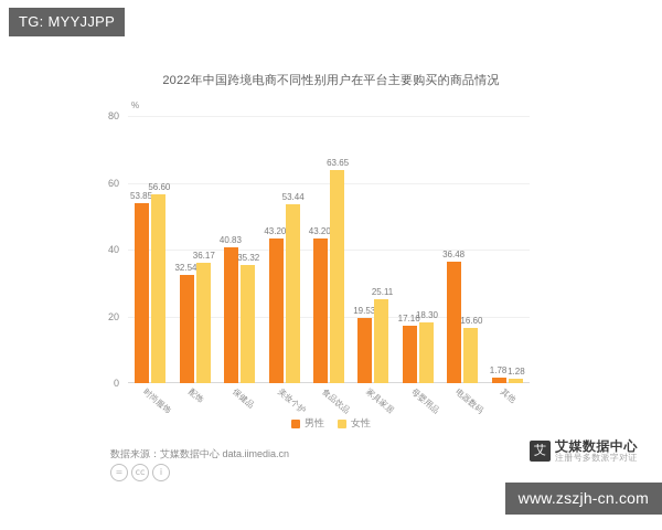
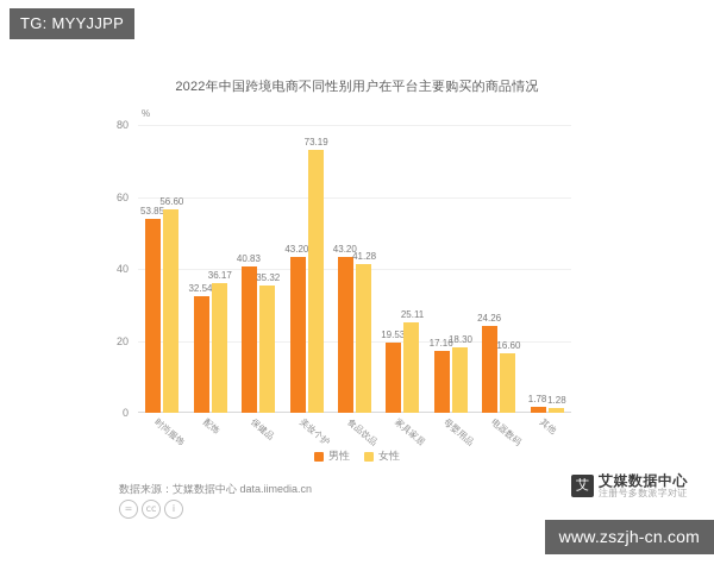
女性/美妆个护: 53.44 -> 73.19
女性/食品饮品: 63.65 -> 41.28
男性/电器数码: 36.48 -> 24.26
